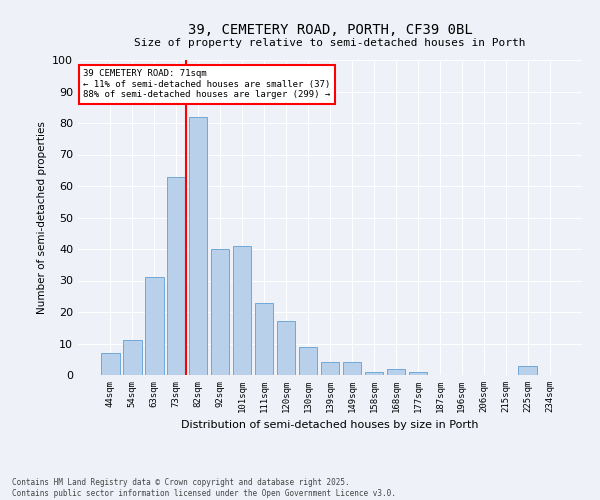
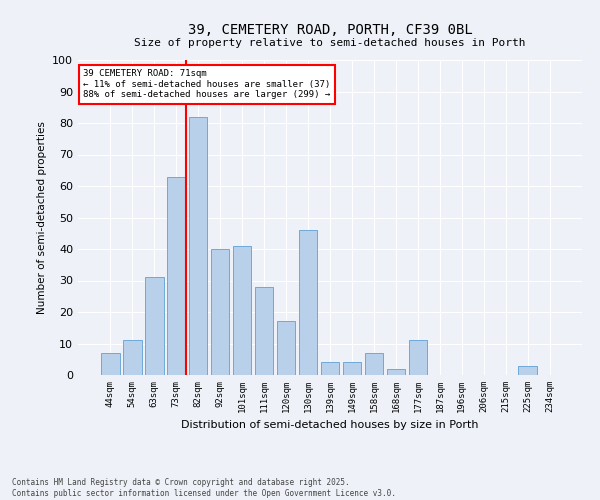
111sqm: 23 -> 28
130sqm: 9 -> 46
158sqm: 1 -> 7
177sqm: 1 -> 11
